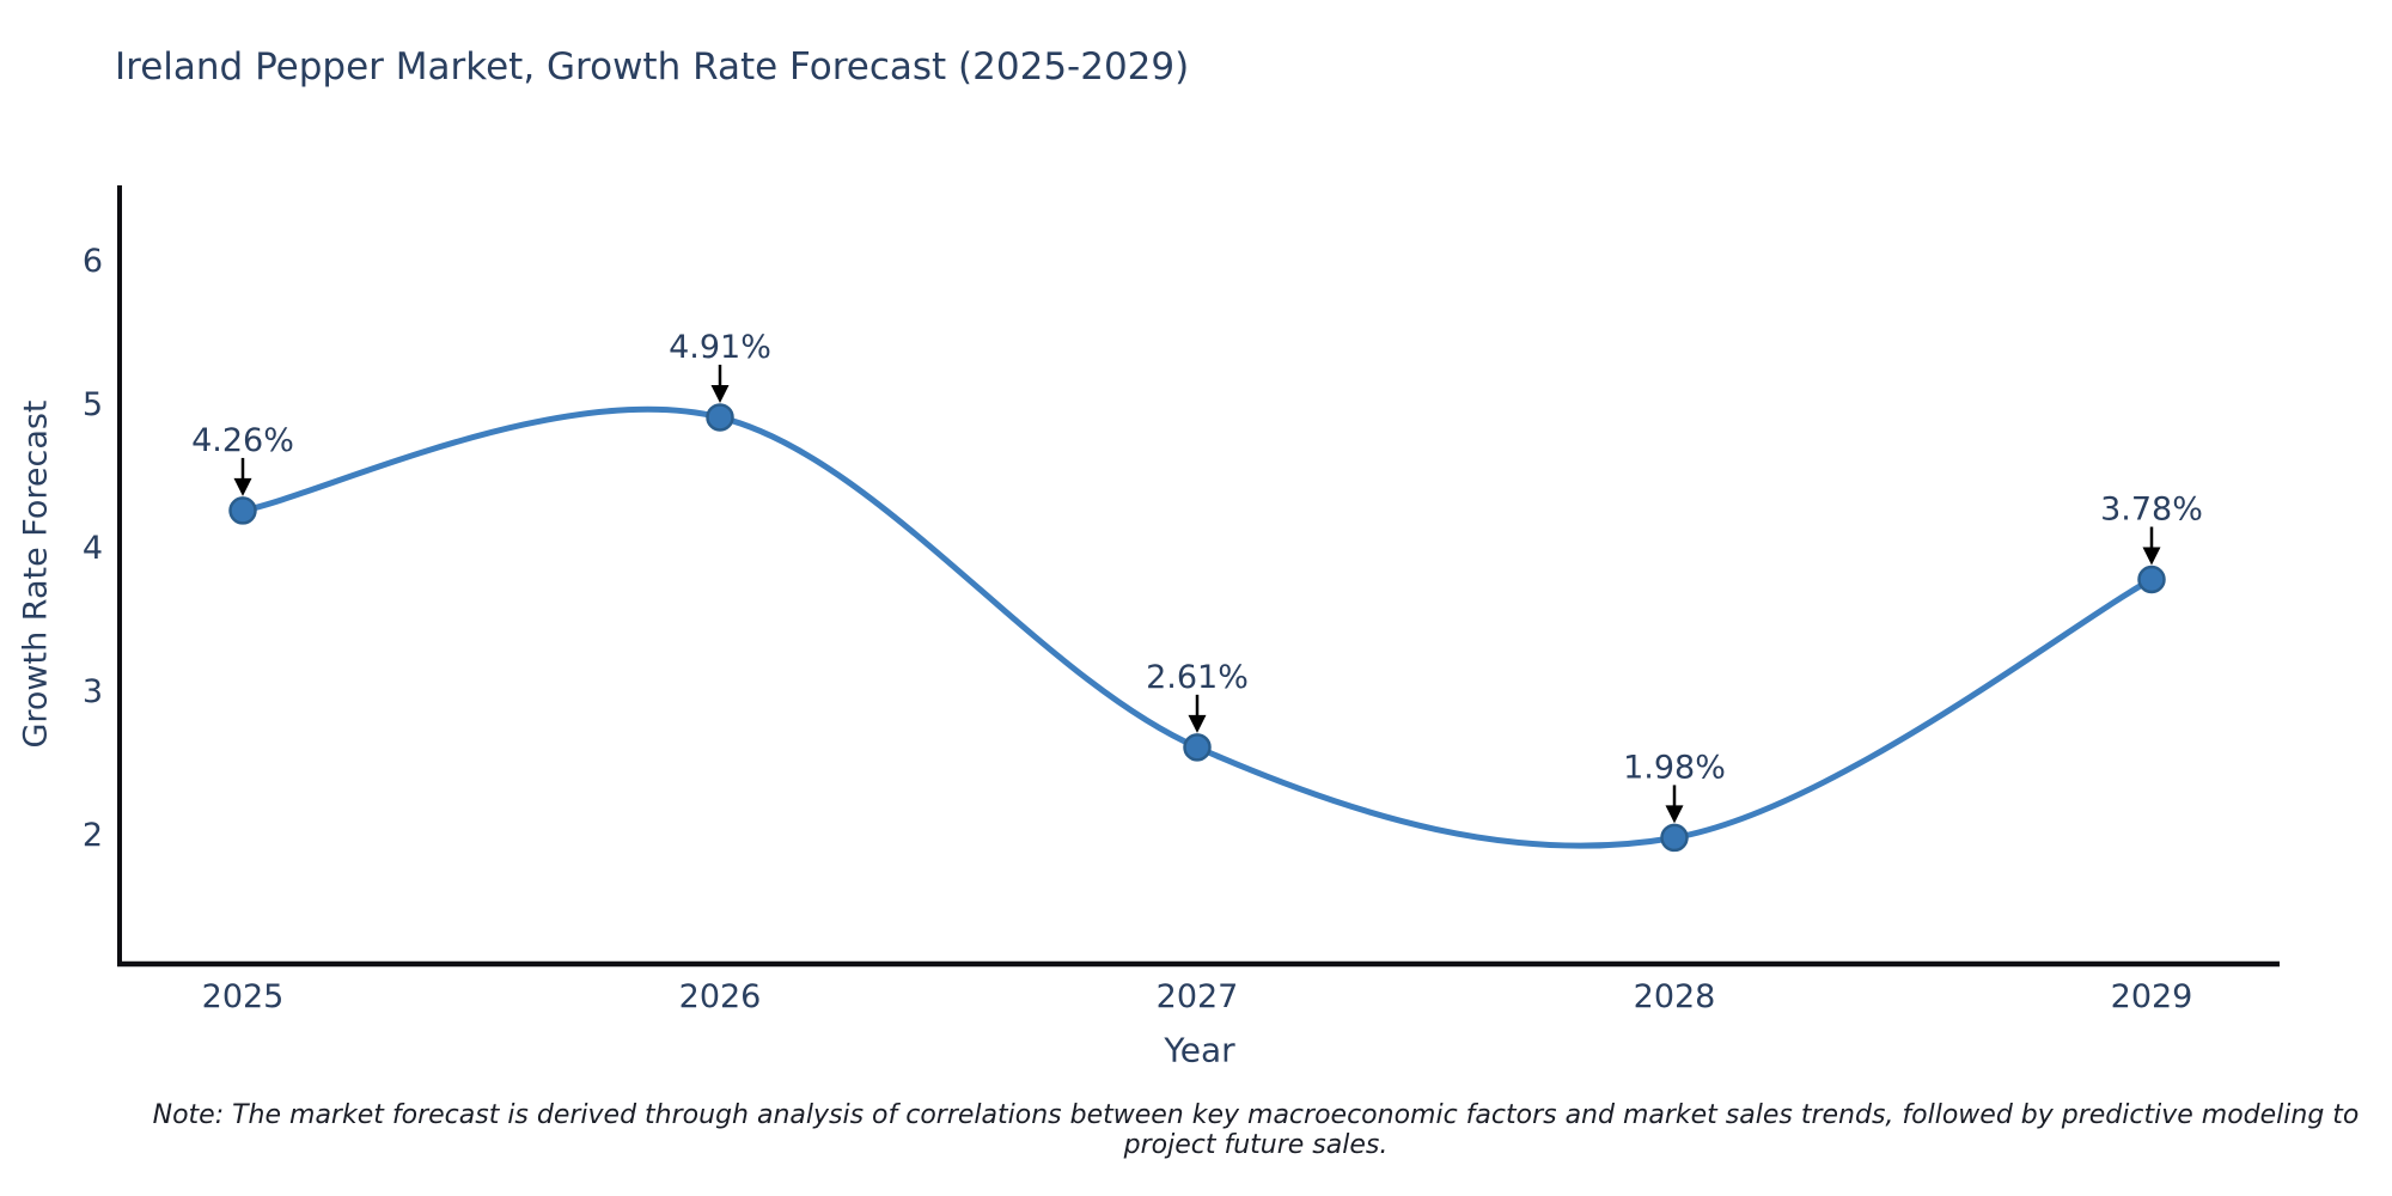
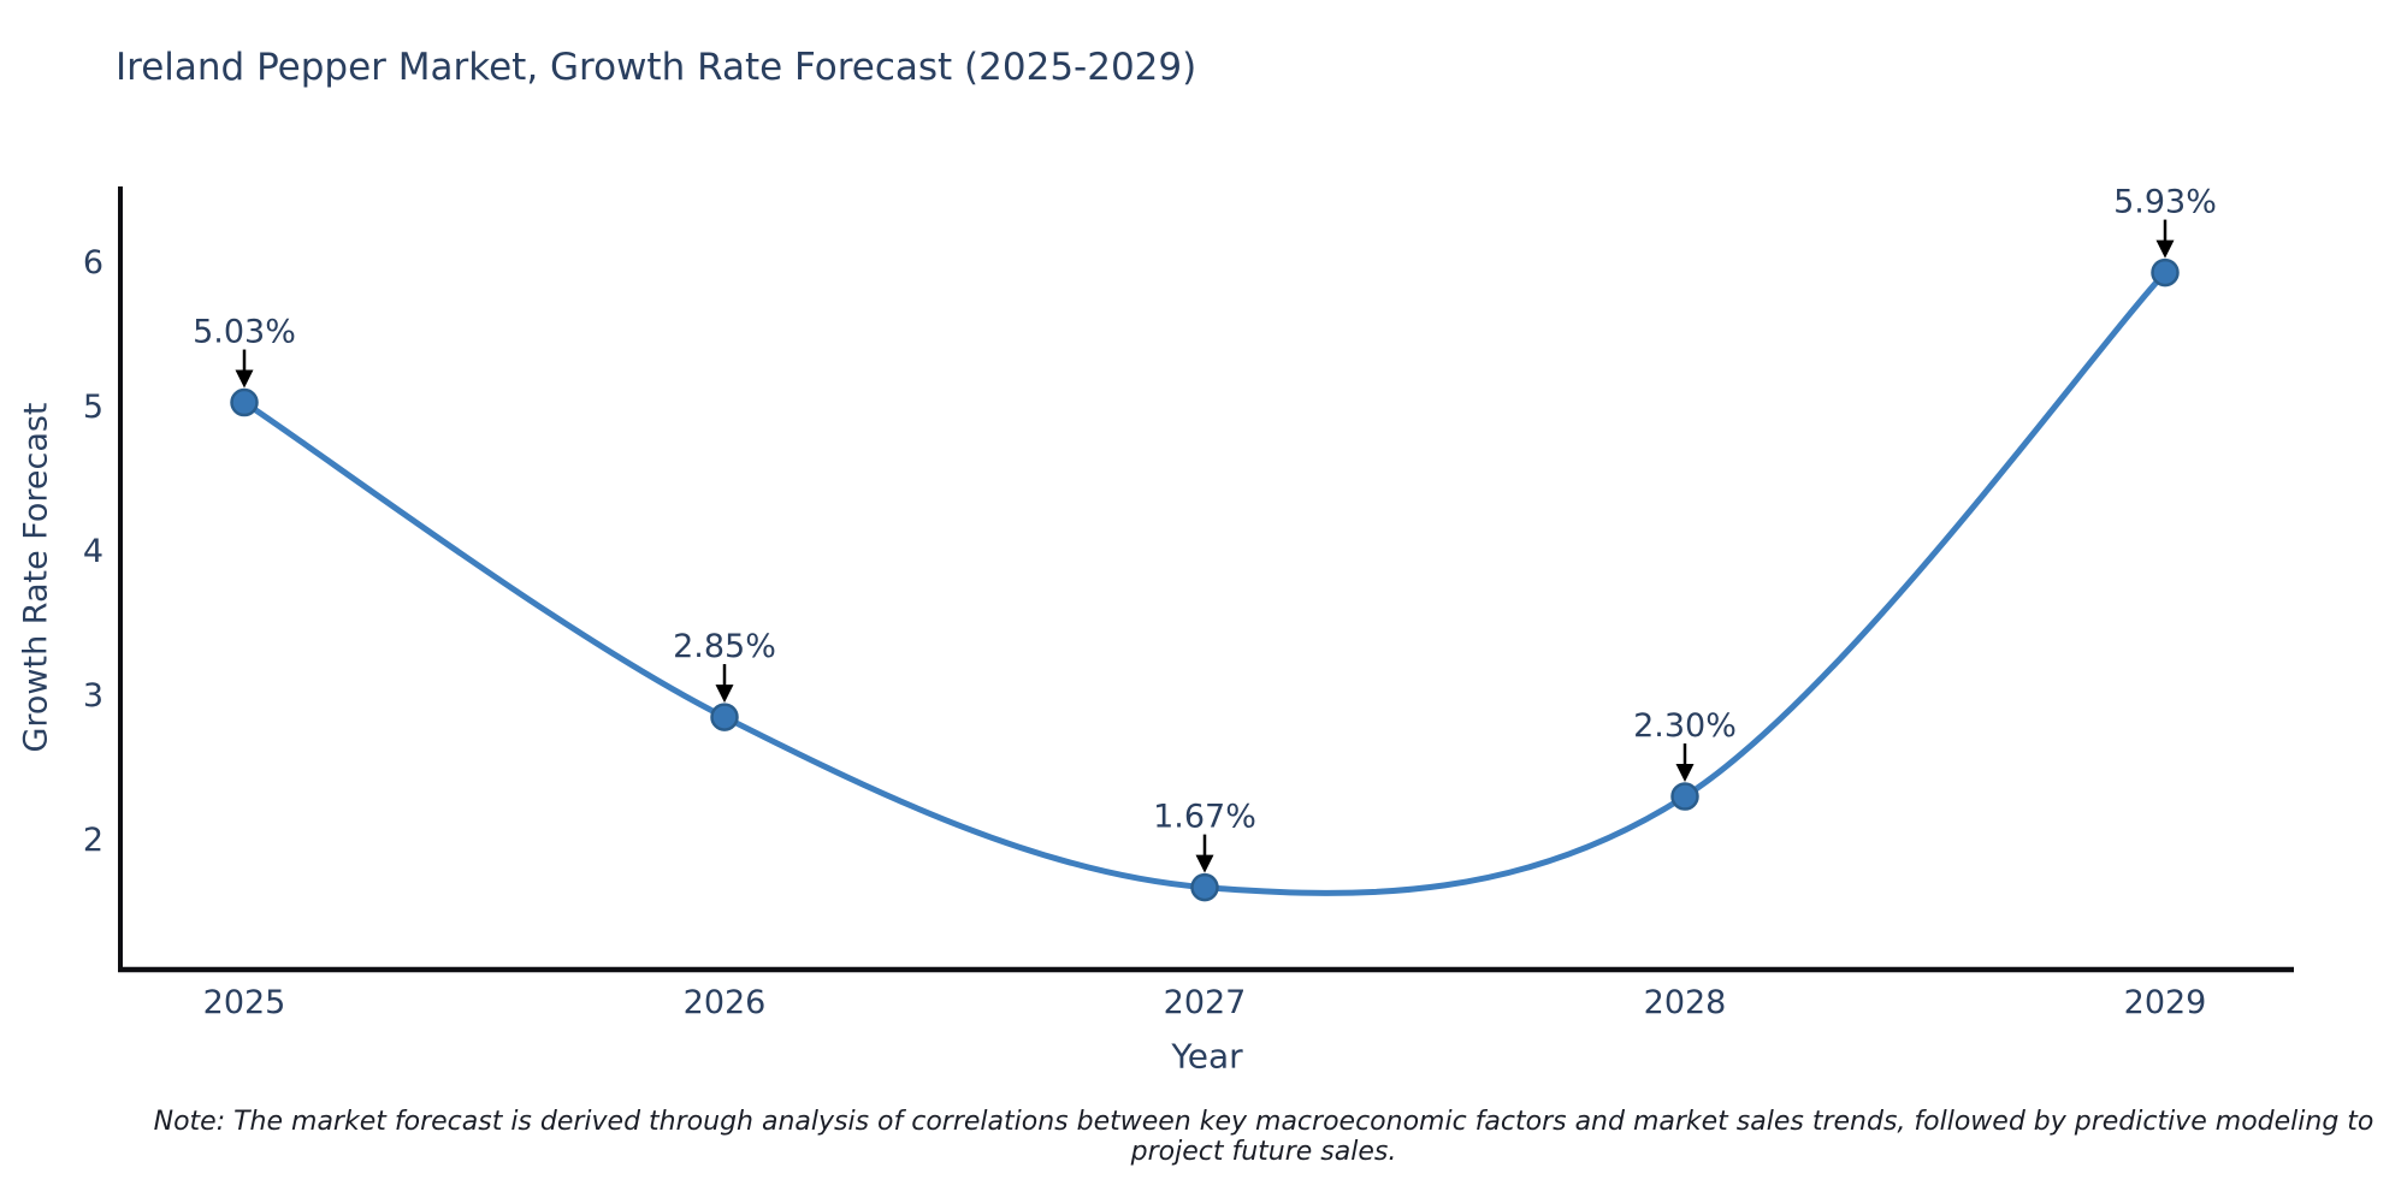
2025: 4.26% -> 5.03%
2026: 4.91% -> 2.85%
2027: 2.61% -> 1.67%
2028: 1.98% -> 2.30%
2029: 3.78% -> 5.93%
